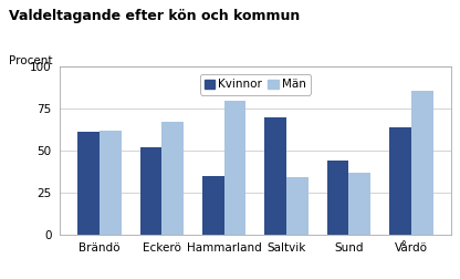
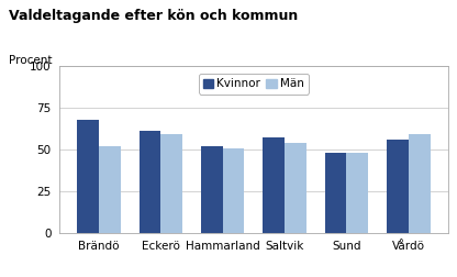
Kvinnor/Brändö: 61 -> 68
Män/Brändö: 62 -> 52
Kvinnor/Eckerö: 52 -> 61
Män/Eckerö: 67 -> 59
Kvinnor/Hammarland: 35 -> 52
Män/Hammarland: 80 -> 51
Kvinnor/Saltvik: 70 -> 57
Män/Saltvik: 34 -> 54
Kvinnor/Sund: 44 -> 48
Män/Sund: 37 -> 48
Kvinnor/Vårdö: 64 -> 56
Män/Vårdö: 86 -> 59
